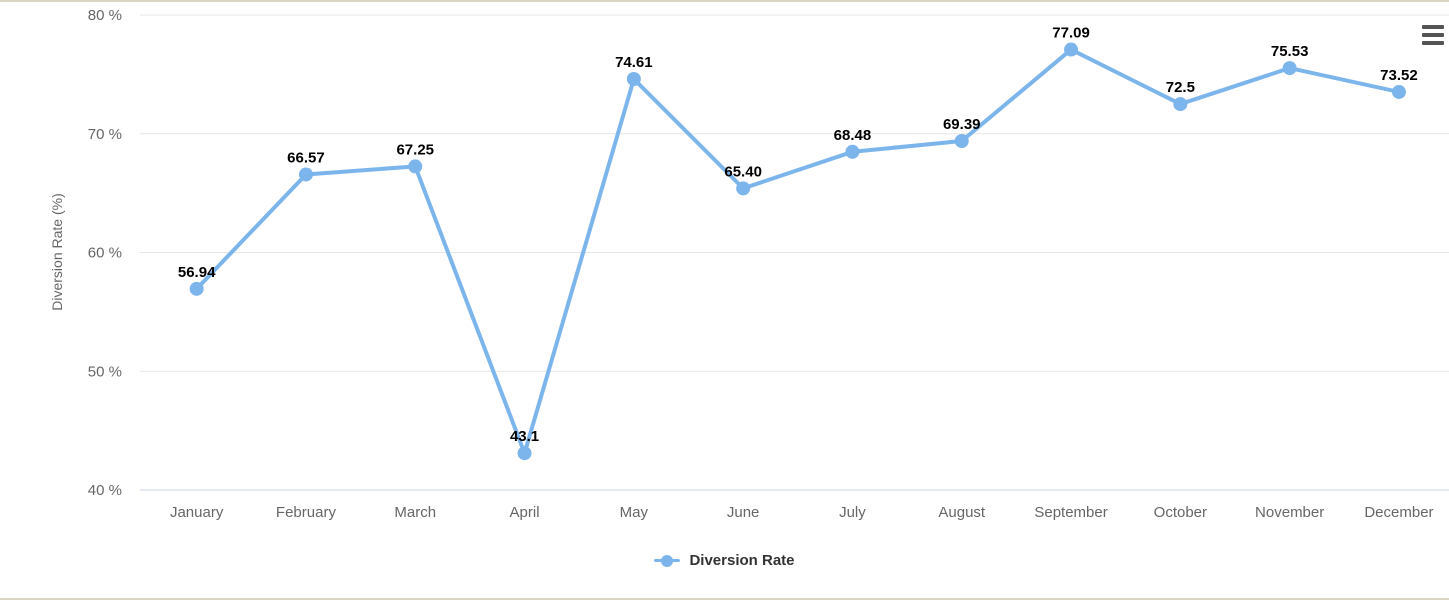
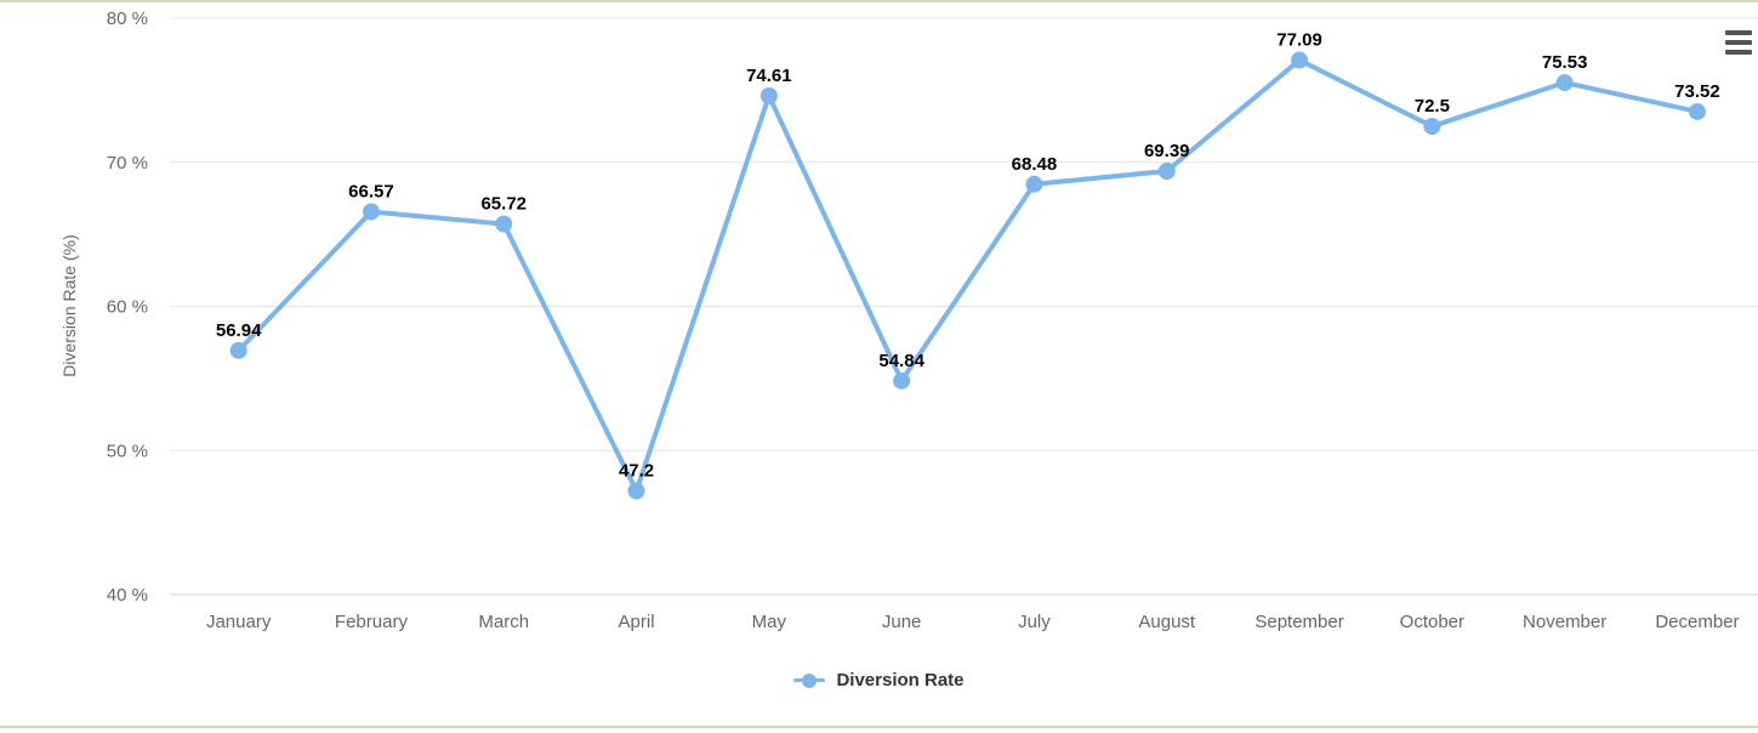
March: 67.25 -> 65.72
April: 43.1 -> 47.2
June: 65.40 -> 54.84
